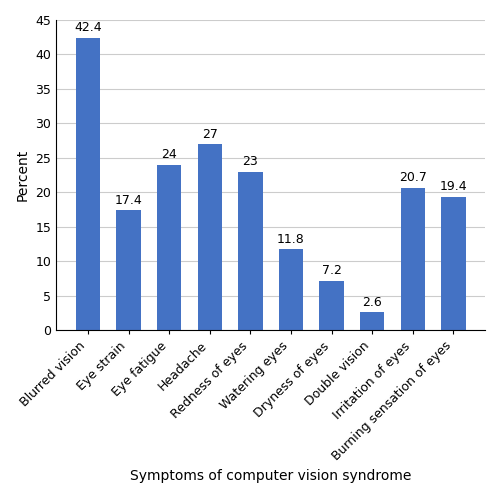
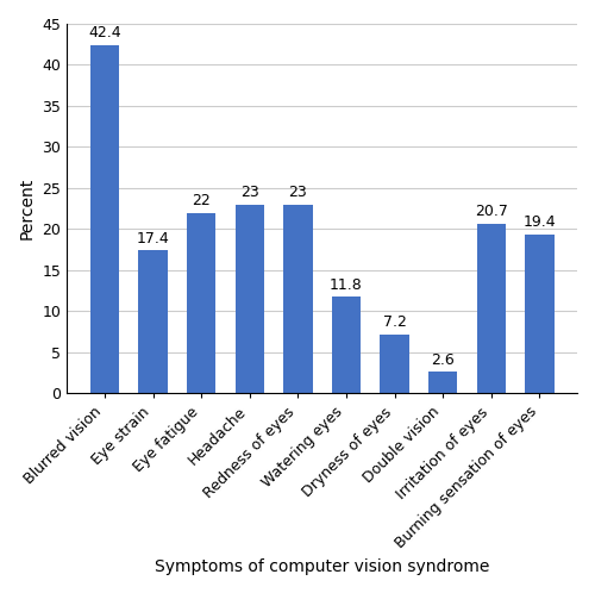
Eye fatigue: 24 -> 22
Headache: 27 -> 23
